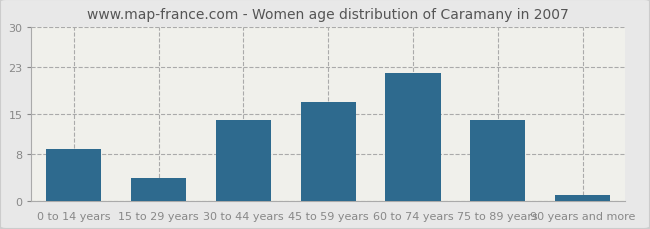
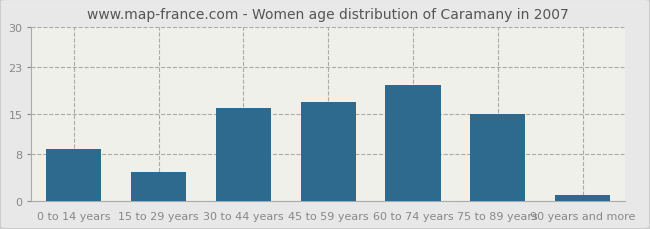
15 to 29 years: 4 -> 5
30 to 44 years: 14 -> 16
60 to 74 years: 22 -> 20
75 to 89 years: 14 -> 15
